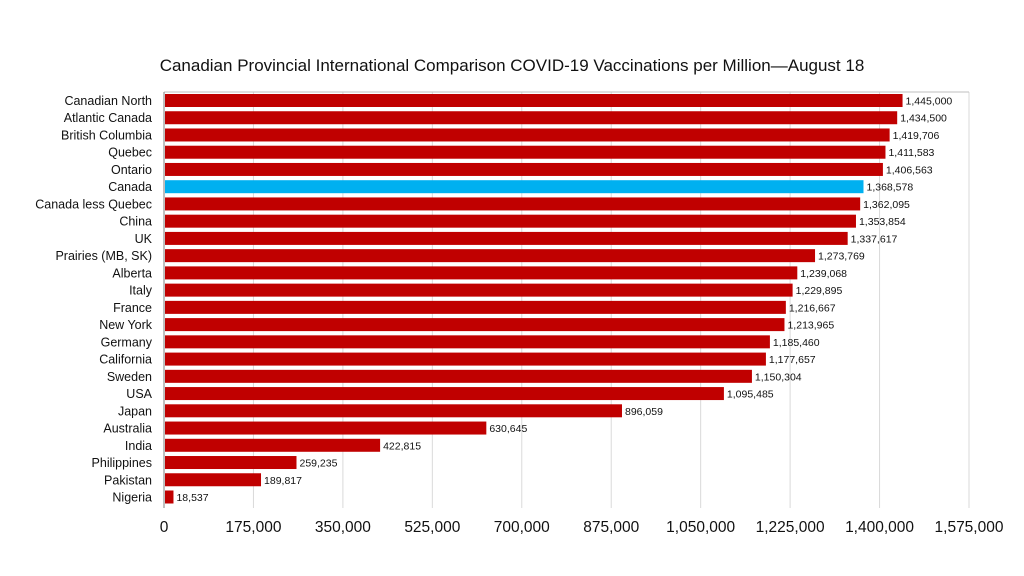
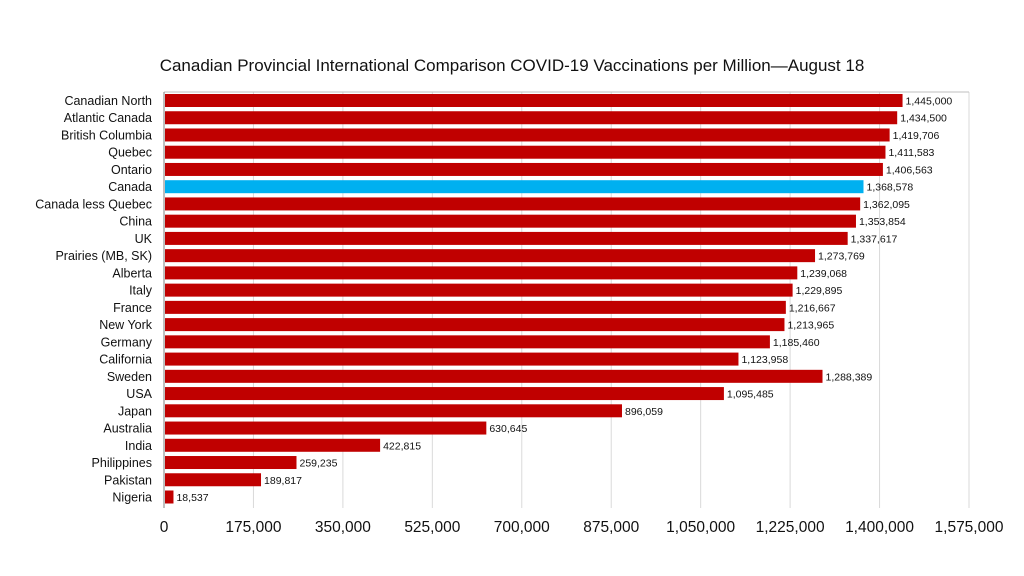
California: 1,177,657 -> 1,123,958
Sweden: 1,150,304 -> 1,288,389
